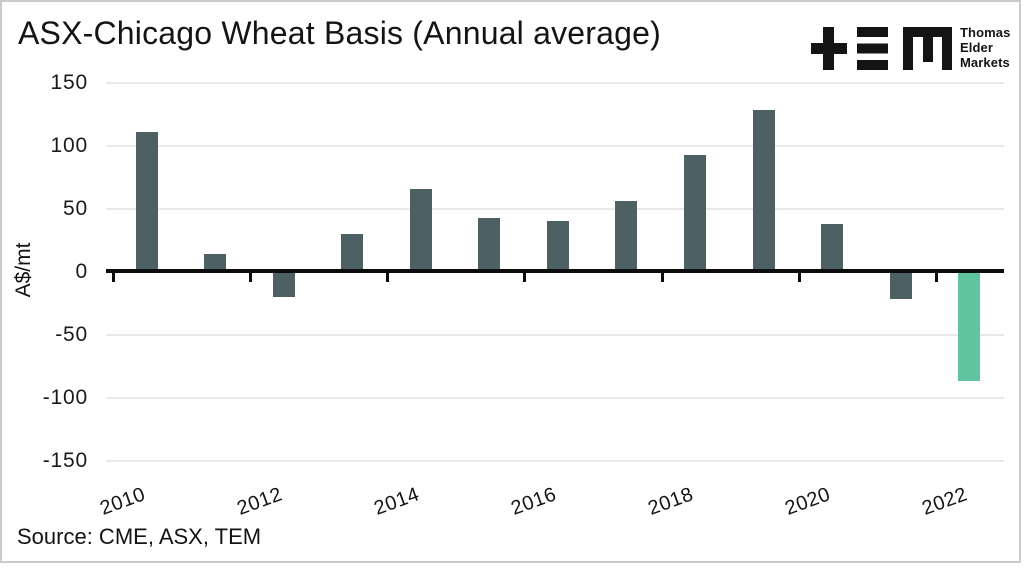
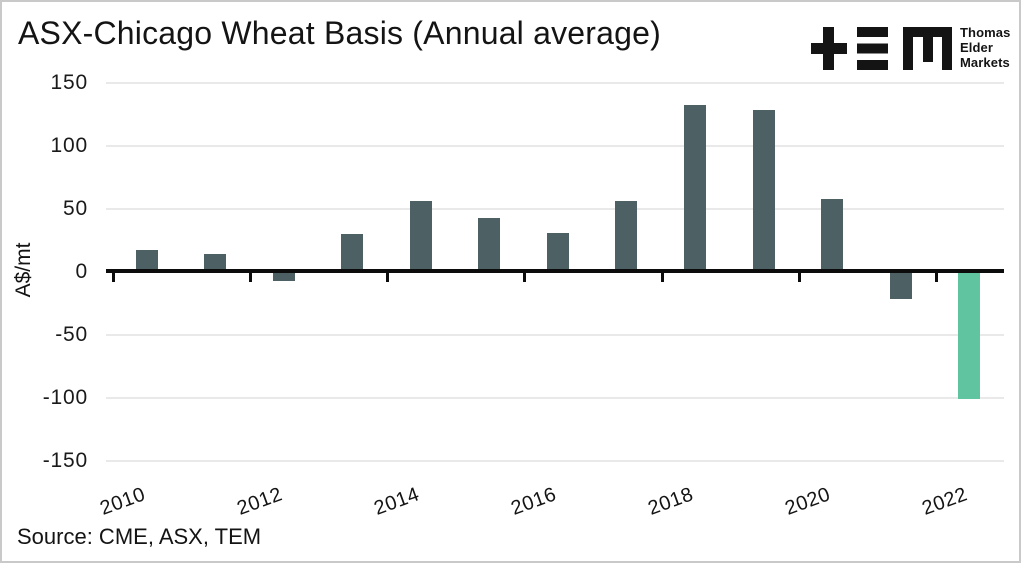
2010: 111 -> 17
2012: -20 -> -7
2014: 66 -> 56
2016: 40 -> 31
2018: 93 -> 132
2020: 38 -> 58
2022: -87 -> -101
